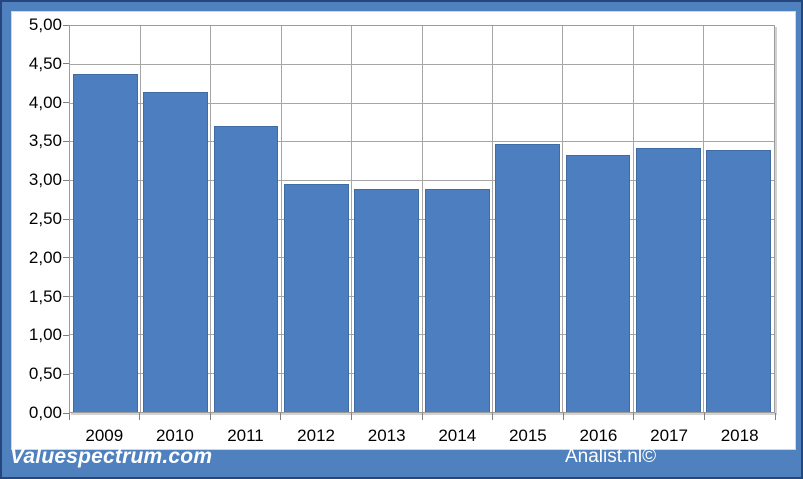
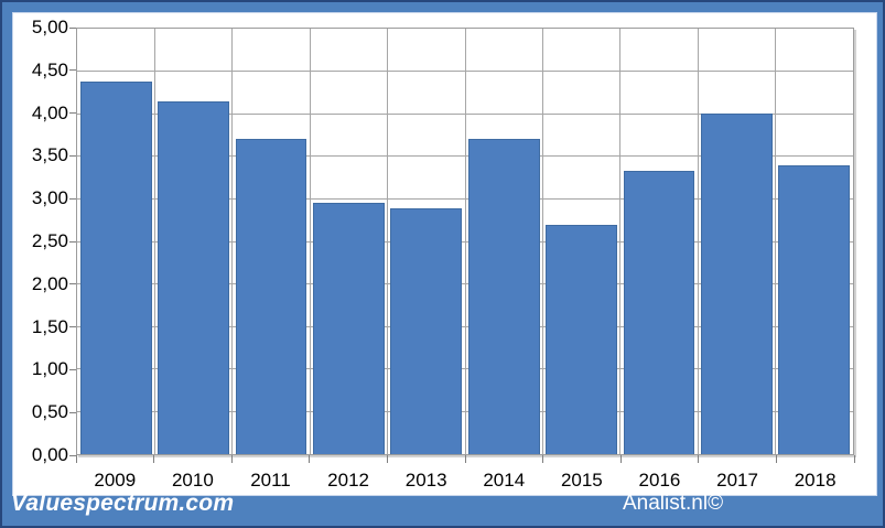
2014: 2,9 -> 3,7
2015: 3,5 -> 2,7
2017: 3,4 -> 4,0
